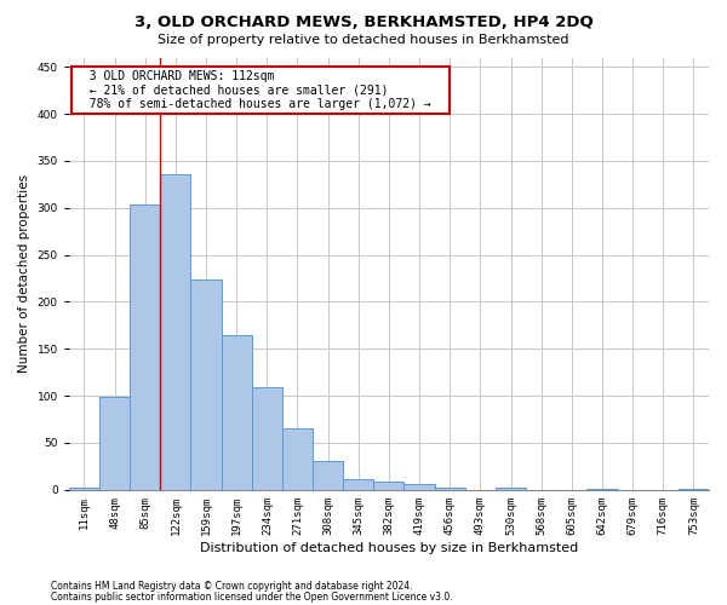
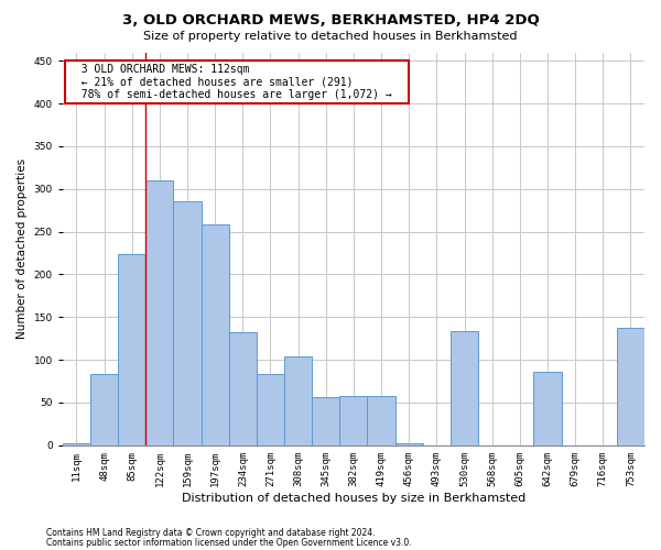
48sqm: 99 -> 84
85sqm: 303 -> 224
122sqm: 336 -> 310
159sqm: 224 -> 286
197sqm: 164 -> 258
234sqm: 109 -> 132
271sqm: 65 -> 84
308sqm: 31 -> 104
345sqm: 11 -> 56
382sqm: 9 -> 58
419sqm: 6 -> 58
530sqm: 2 -> 134
642sqm: 1 -> 86
753sqm: 1 -> 138
